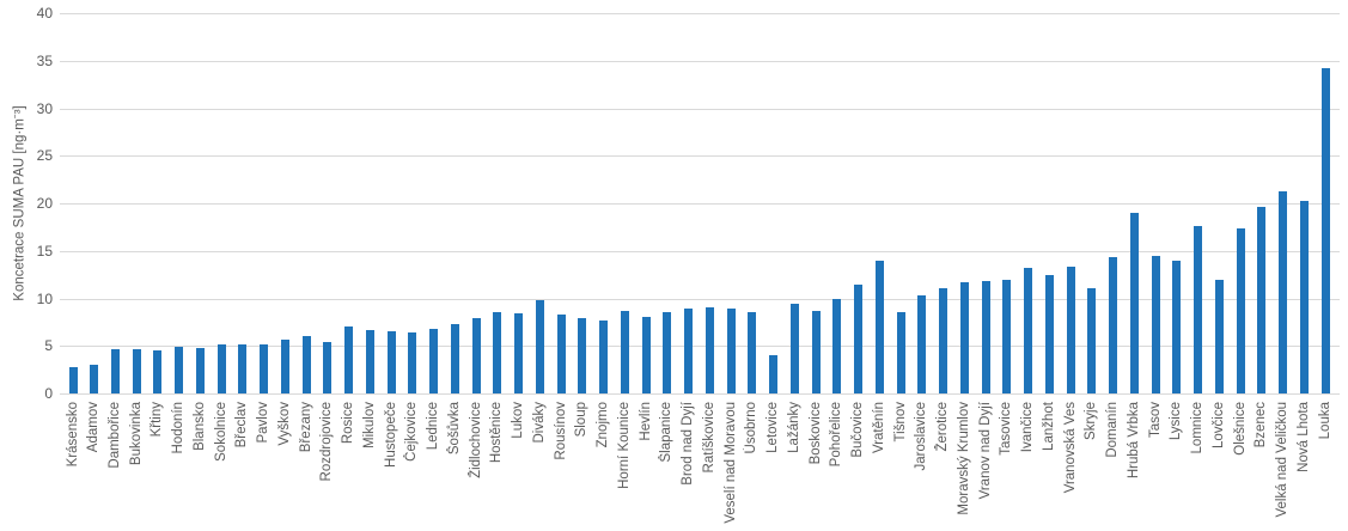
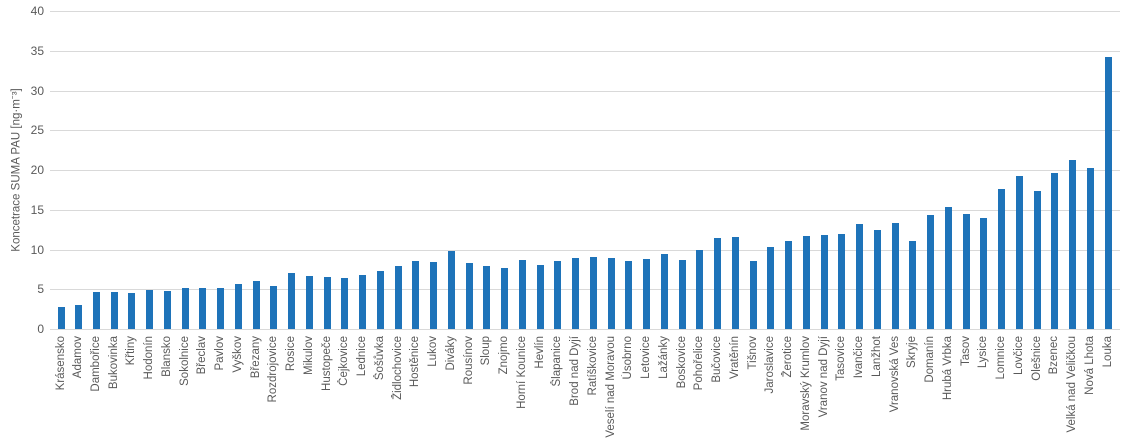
Letovice: 4 -> 9
Vratěnín: 14 -> 12
Hrubá Vrbka: 19 -> 15
Lovčice: 12 -> 19
